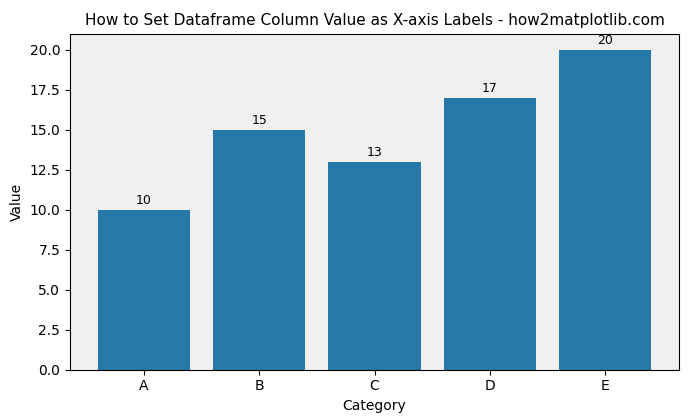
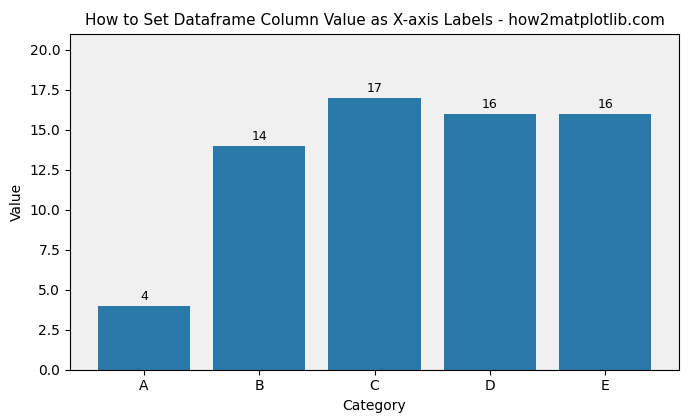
A: 10 -> 4
B: 15 -> 14
C: 13 -> 17
D: 17 -> 16
E: 20 -> 16
